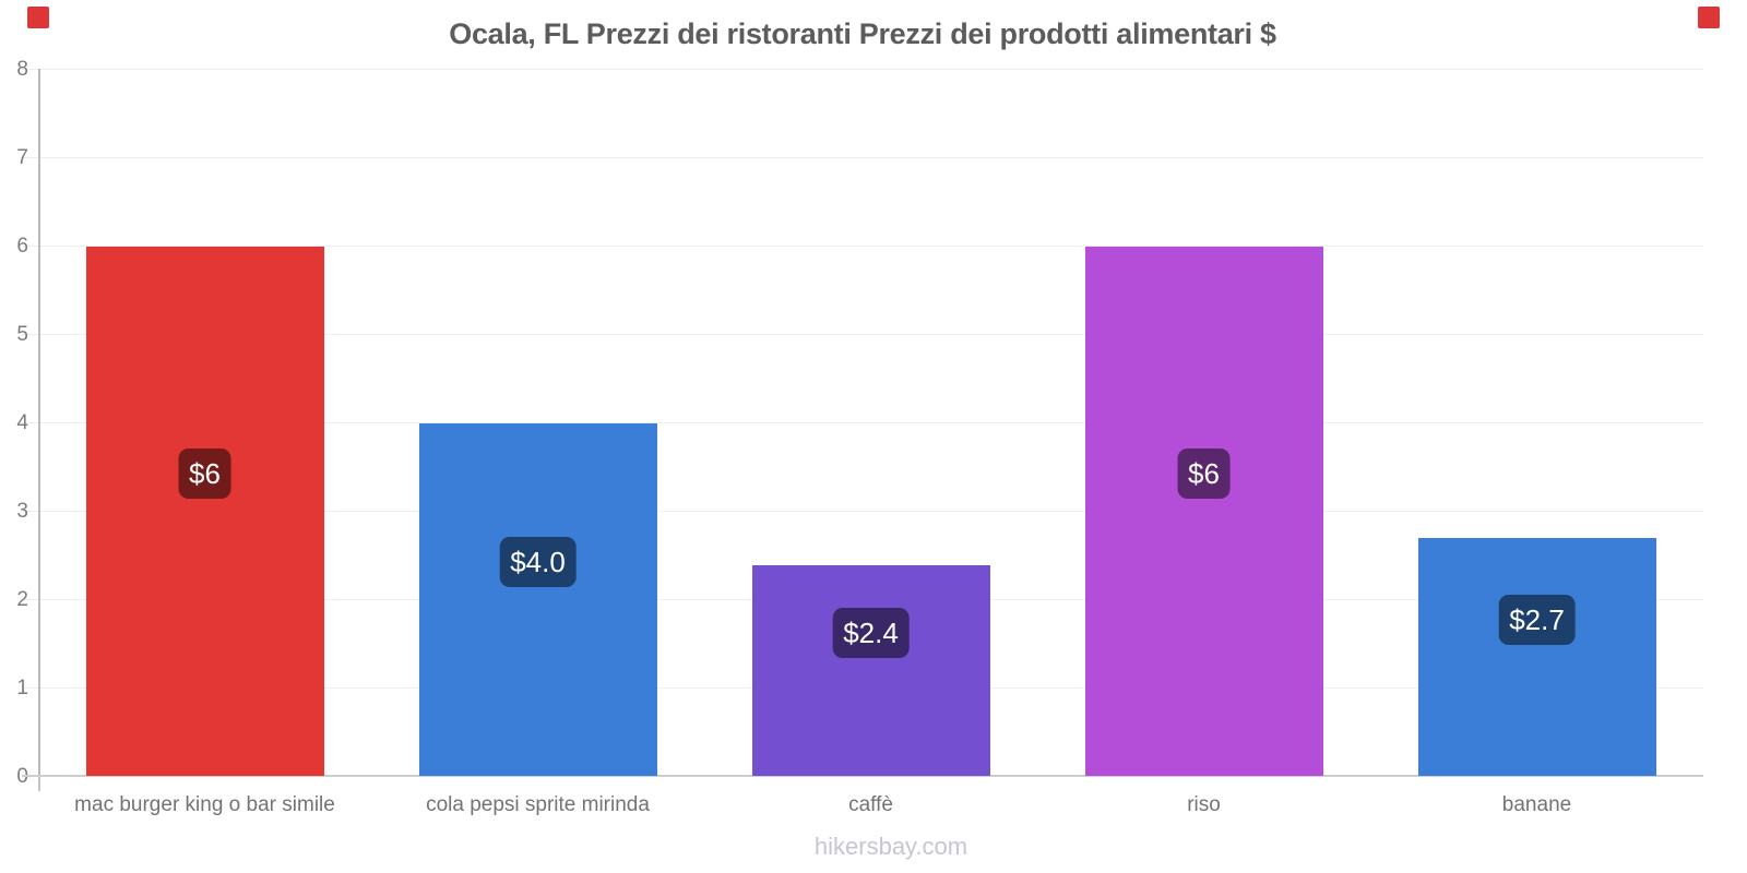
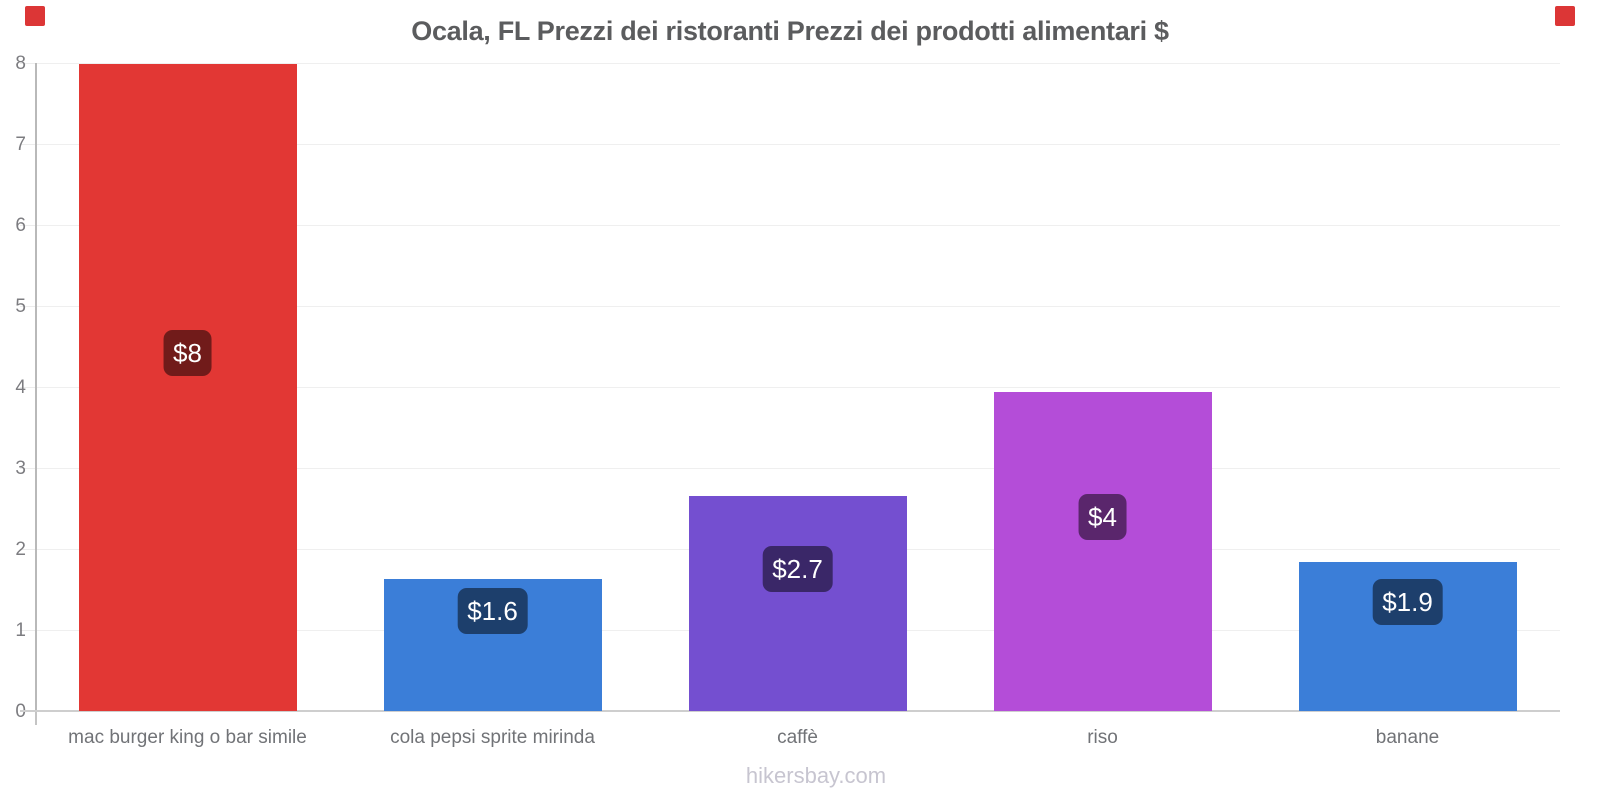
mac burger king o bar simile: $6 -> $8
cola pepsi sprite mirinda: $4.0 -> $1.6
caffè: $2.4 -> $2.7
riso: $6 -> $4
banane: $2.7 -> $1.9
